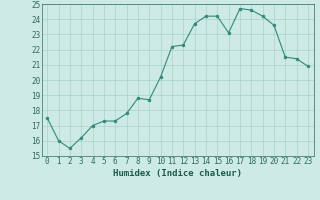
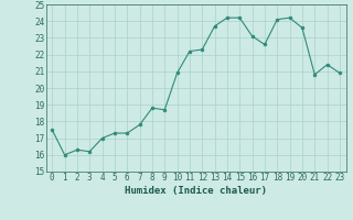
2: 15.5 -> 16.3
10: 20.2 -> 20.9
17: 24.7 -> 22.6
18: 24.6 -> 24.1
21: 21.5 -> 20.8
